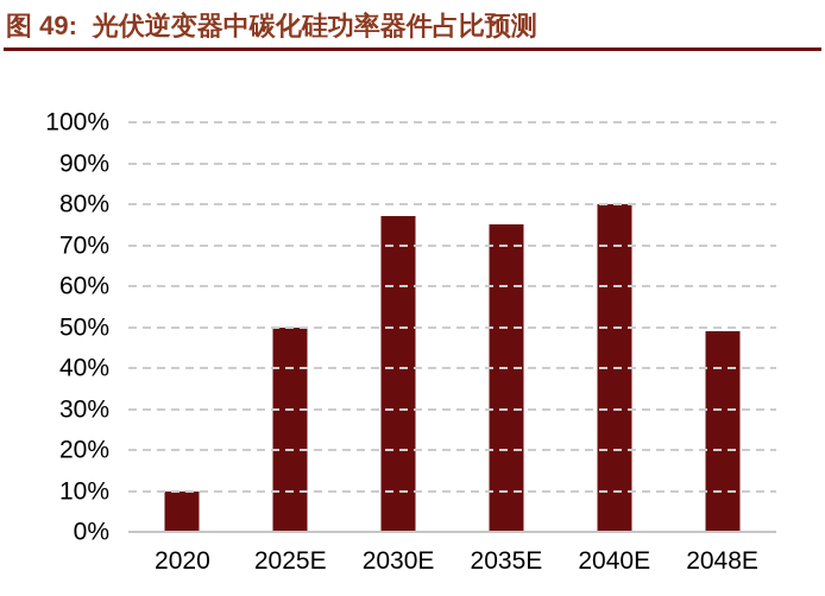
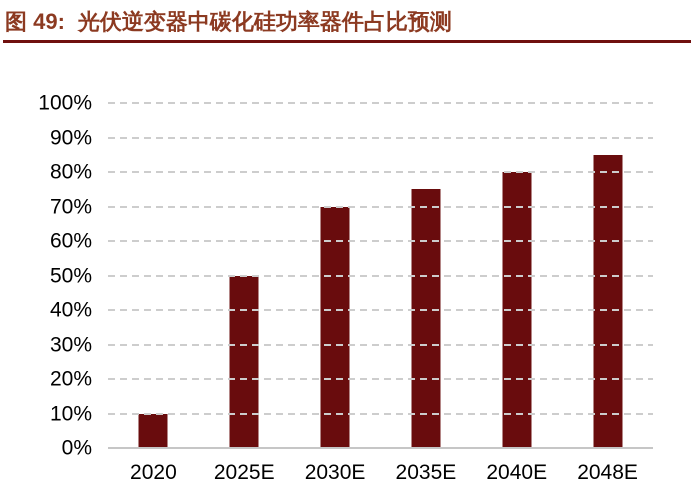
2030E: 77% -> 70%
2048E: 49% -> 85%
